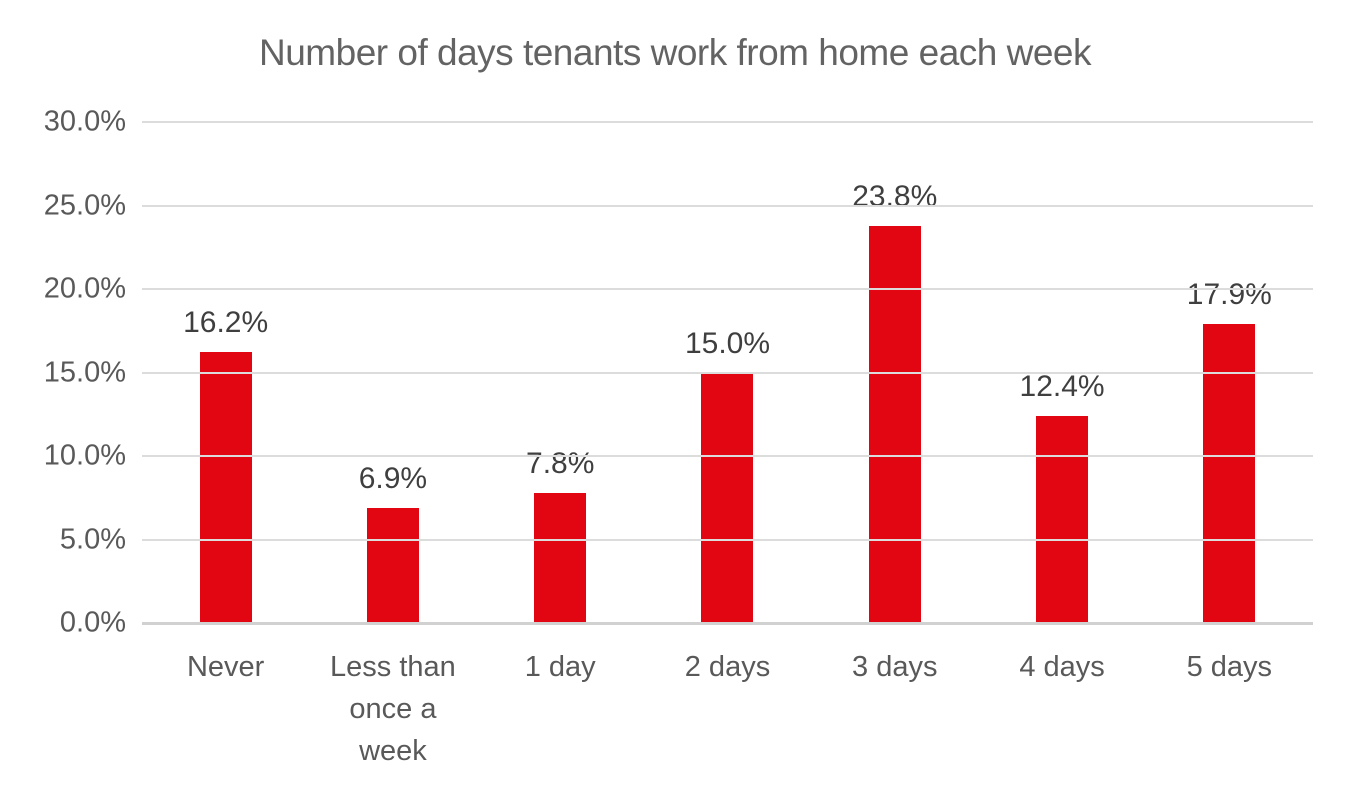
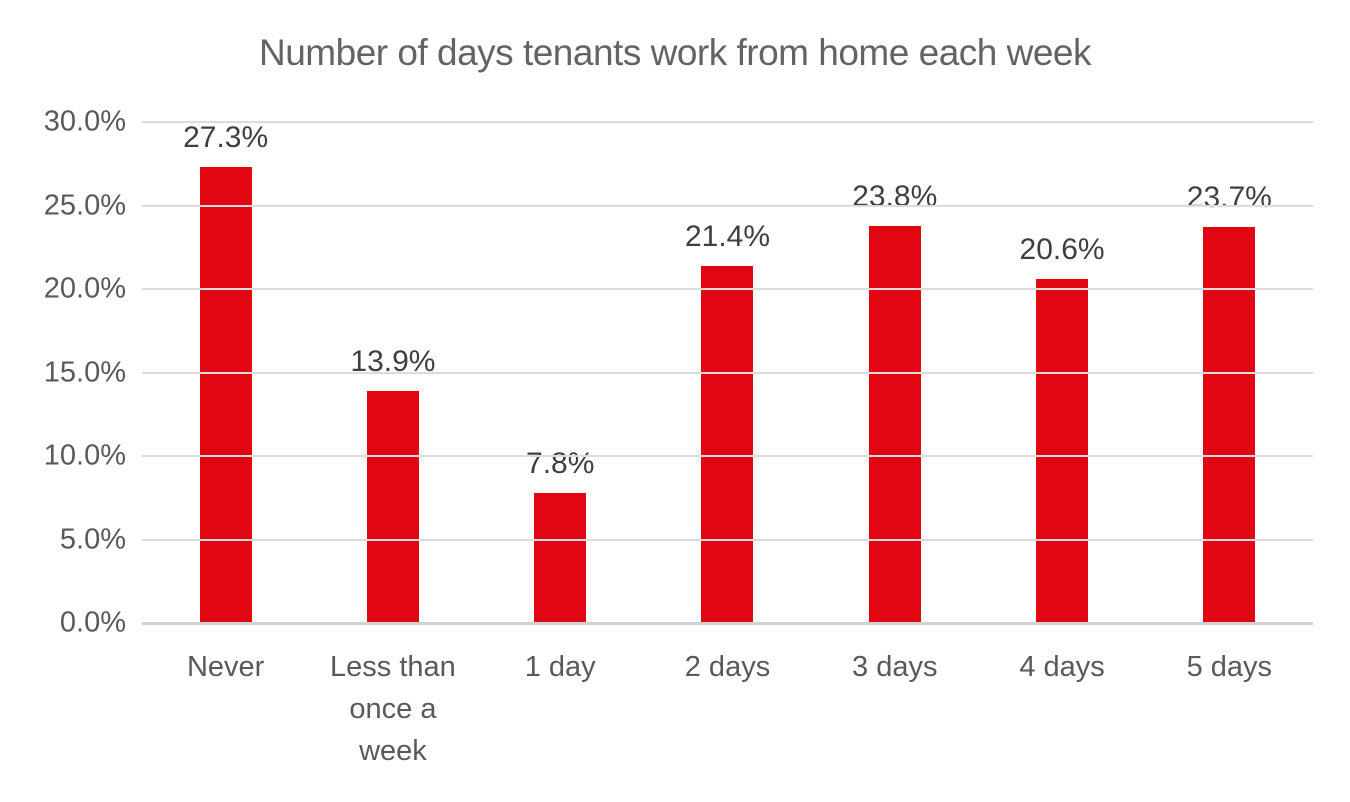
Never: 16.2% -> 27.3%
Less than once a week: 6.9% -> 13.9%
2 days: 15.0% -> 21.4%
4 days: 12.4% -> 20.6%
5 days: 17.9% -> 23.7%
